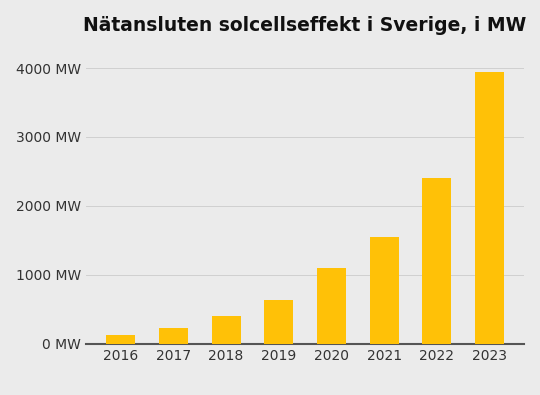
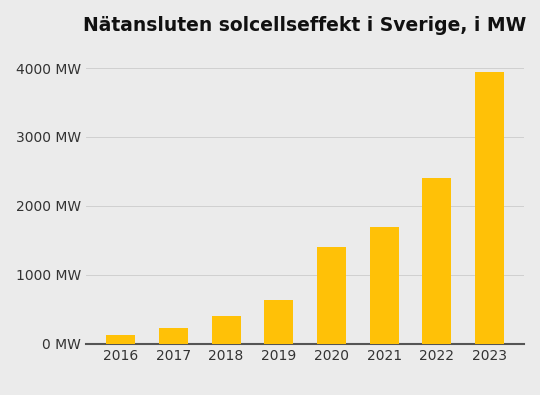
2020: 1100 MW -> 1400 MW
2021: 1550 MW -> 1700 MW
